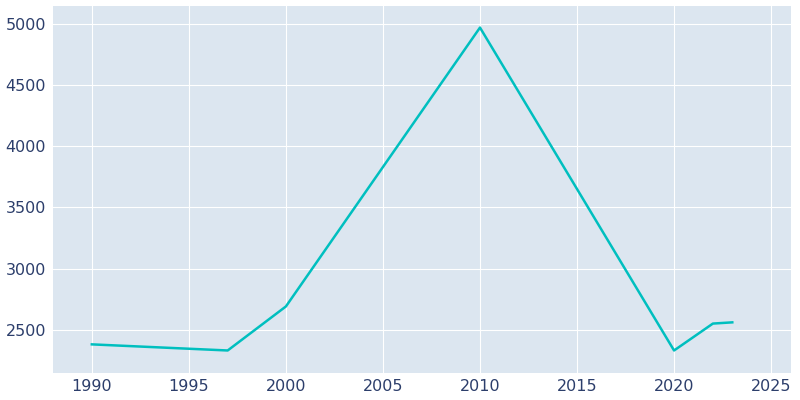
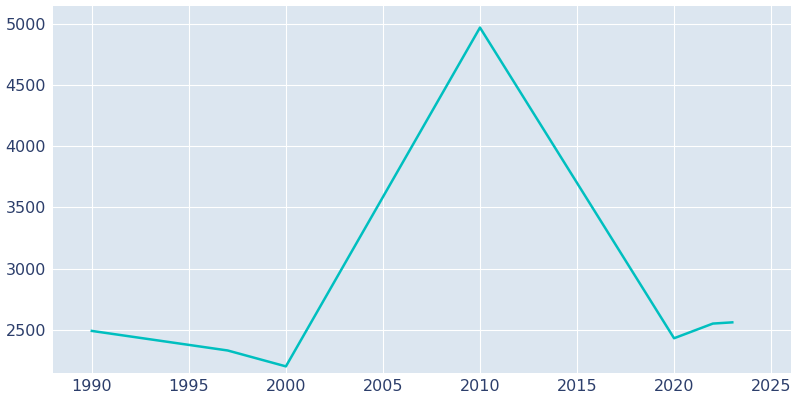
1990: 2380 -> 2490
2000: 2690 -> 2200
2020: 2330 -> 2430
